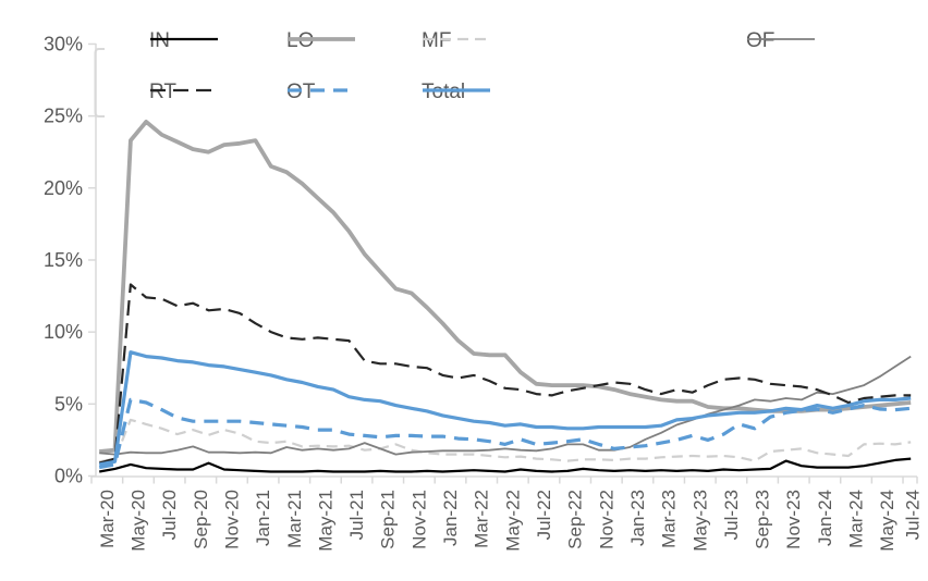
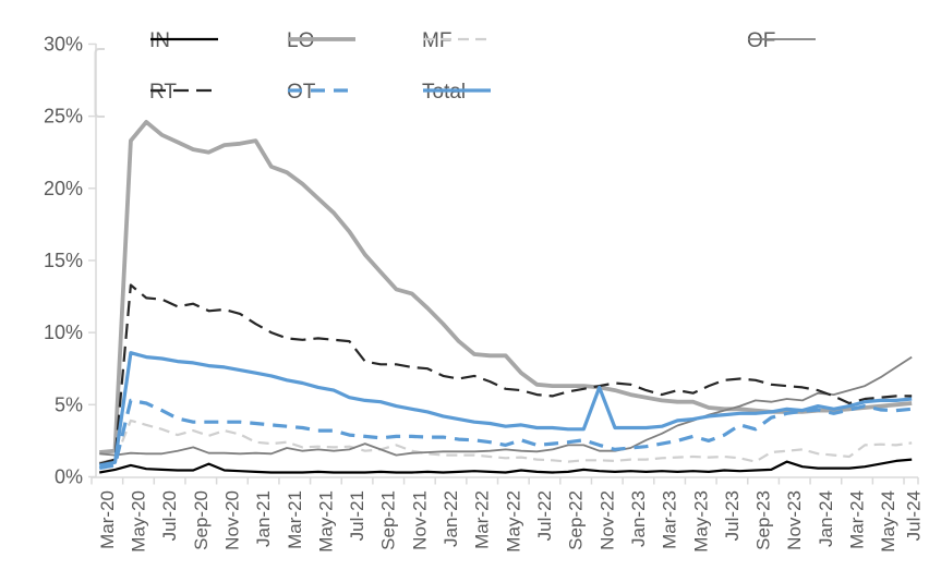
Total/Nov-22: 3.4% -> 6.2%
